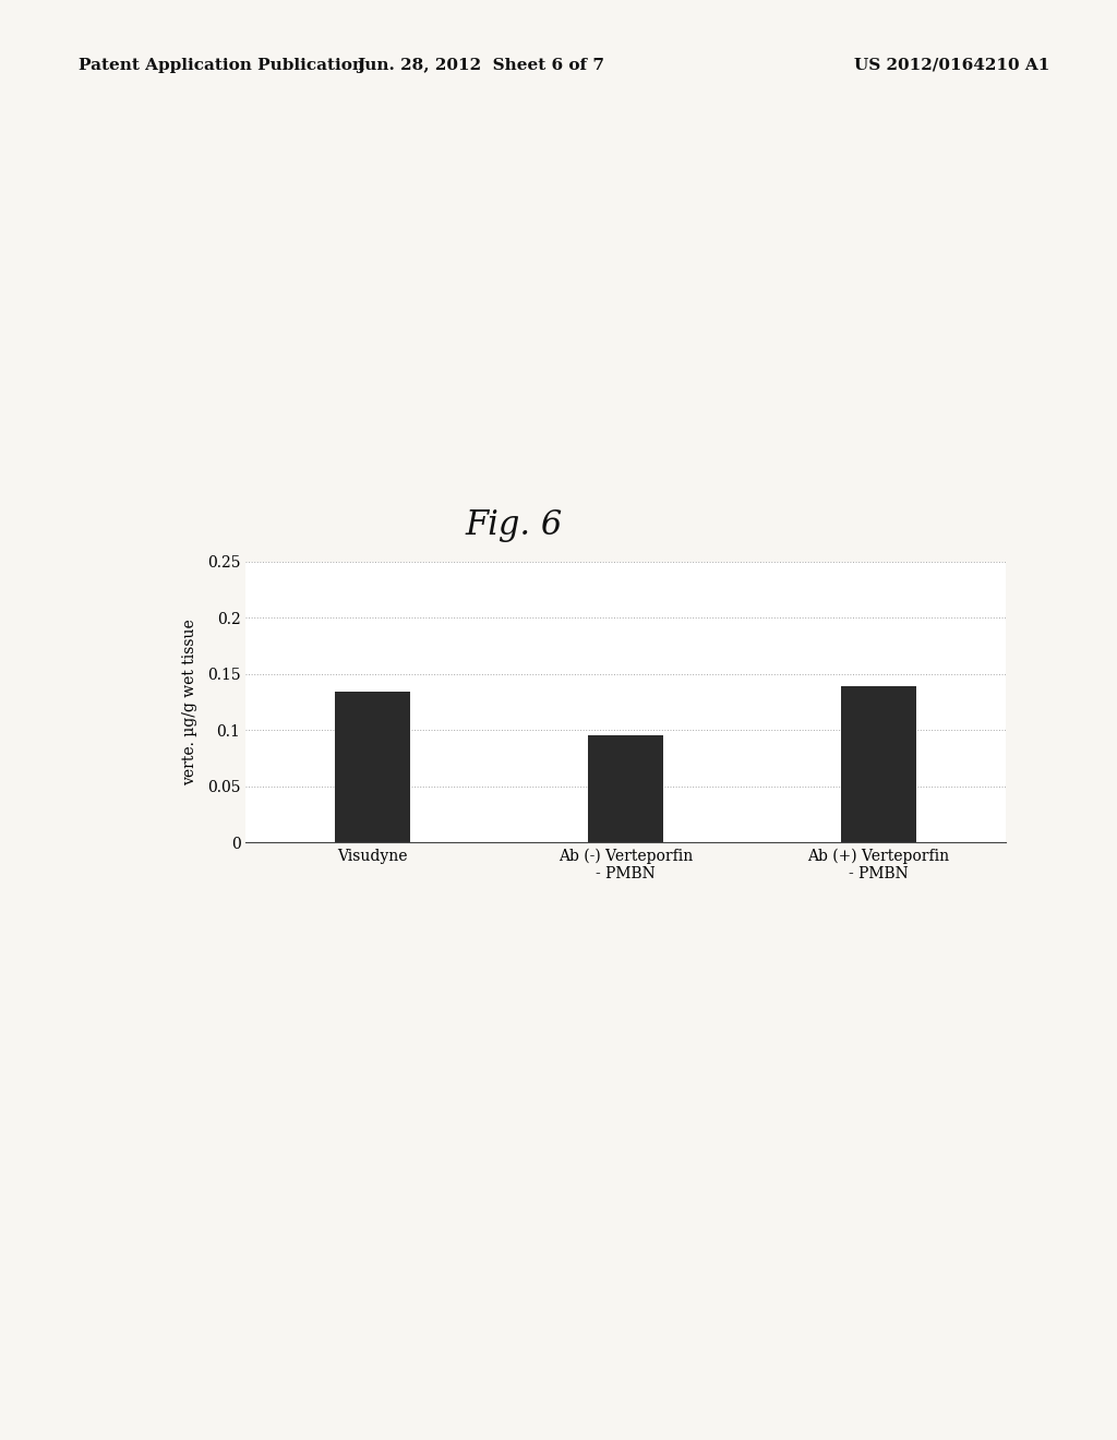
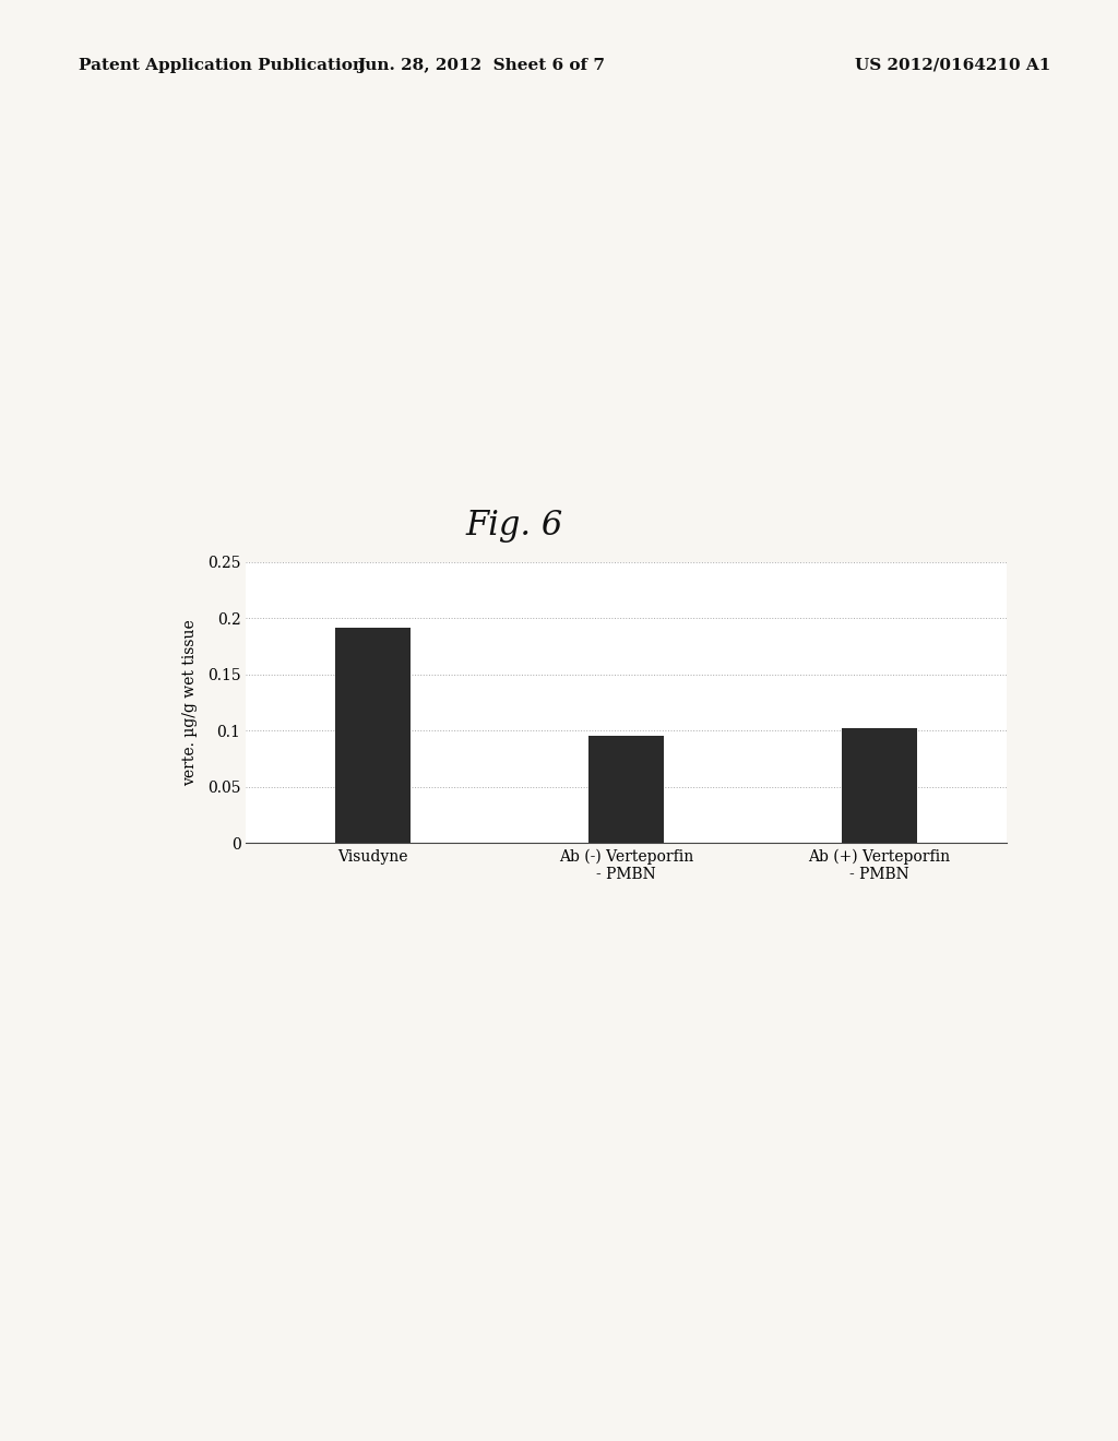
Visudyne: 0.134 -> 0.192
Ab (+) Verteporfin - PMBN: 0.139 -> 0.102
